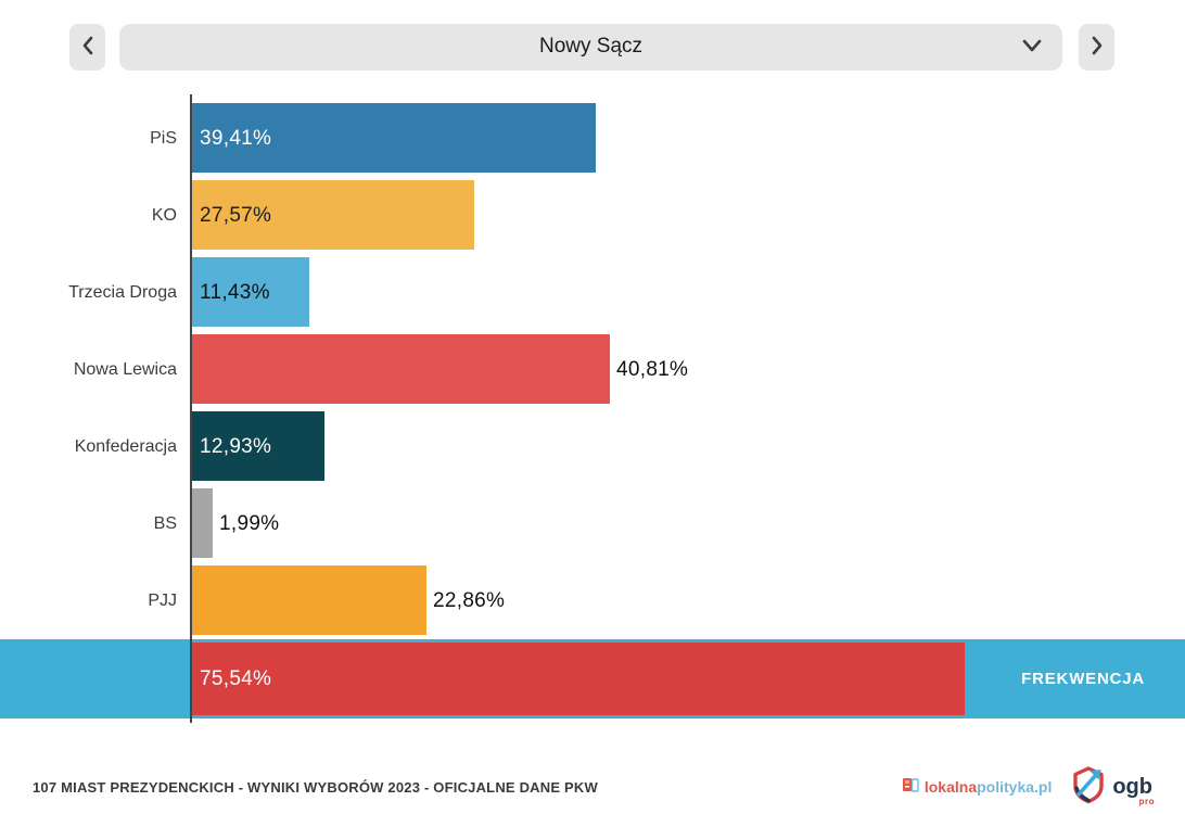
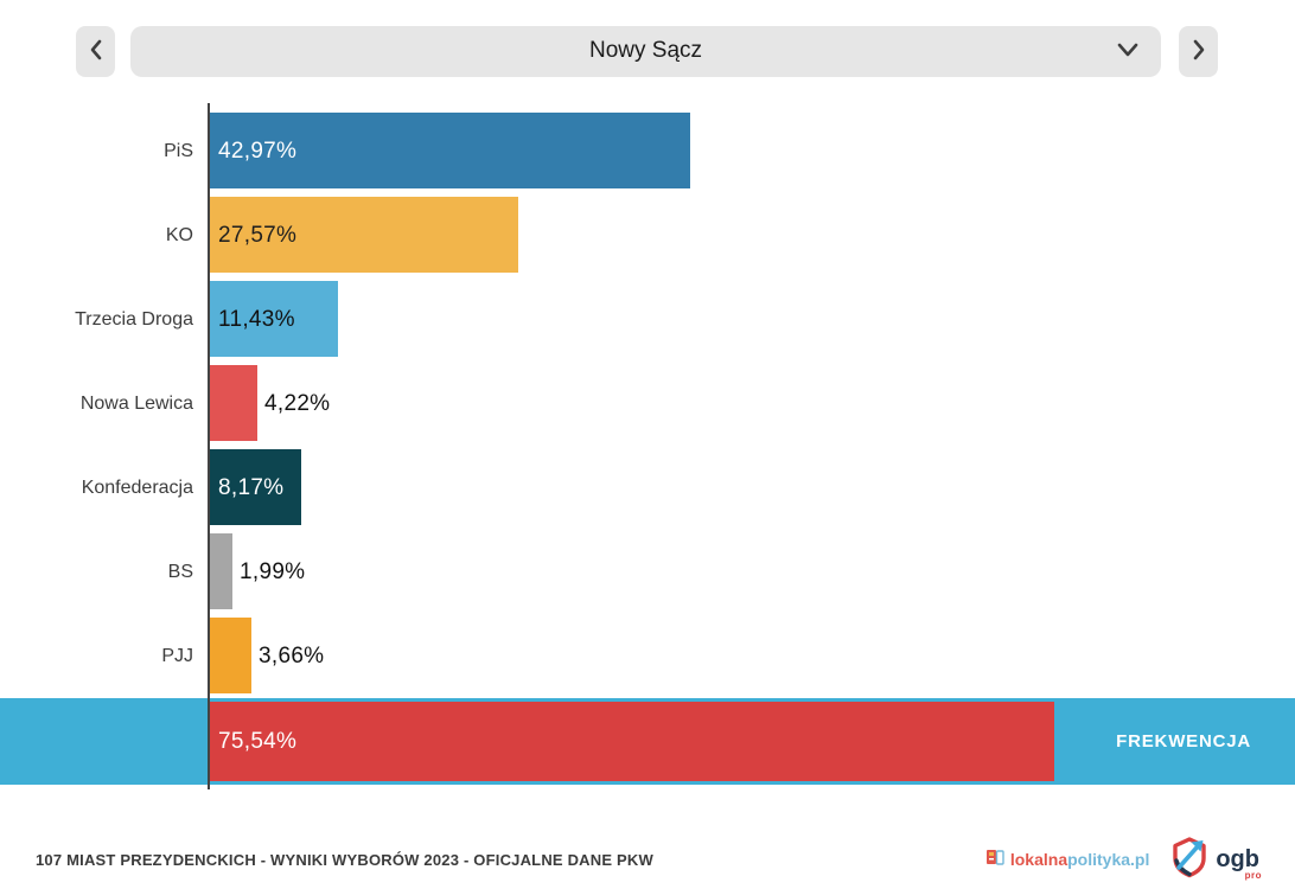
PiS: 39,41% -> 42,97%
Nowa Lewica: 40,81% -> 4,22%
Konfederacja: 12,93% -> 8,17%
PJJ: 22,86% -> 3,66%
